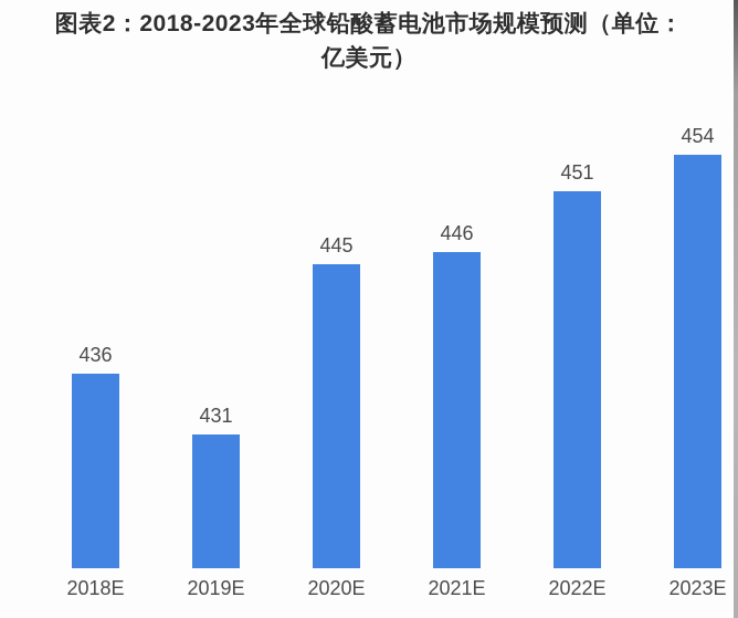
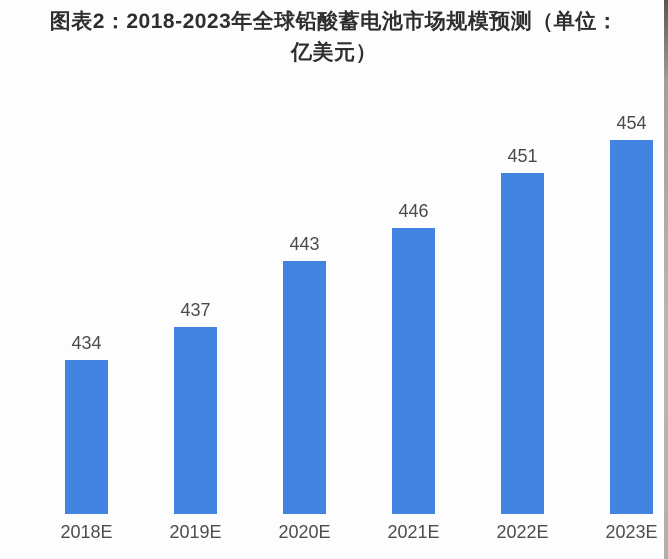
2018E: 436 -> 434
2019E: 431 -> 437
2020E: 445 -> 443
